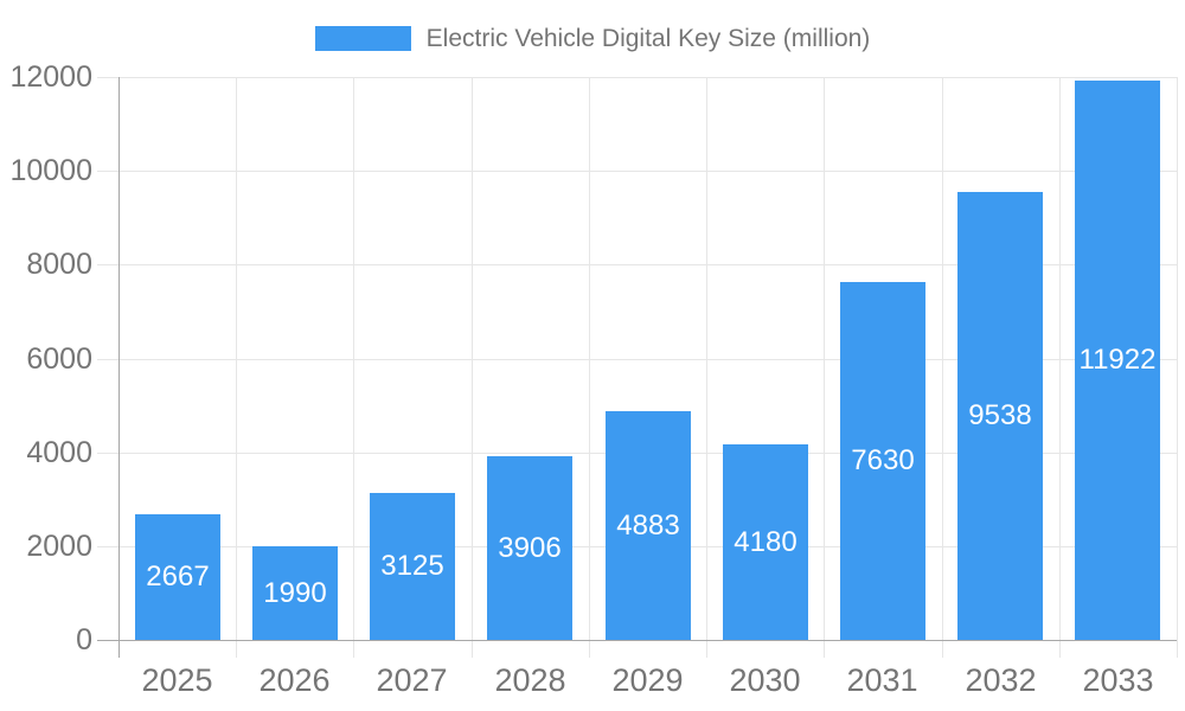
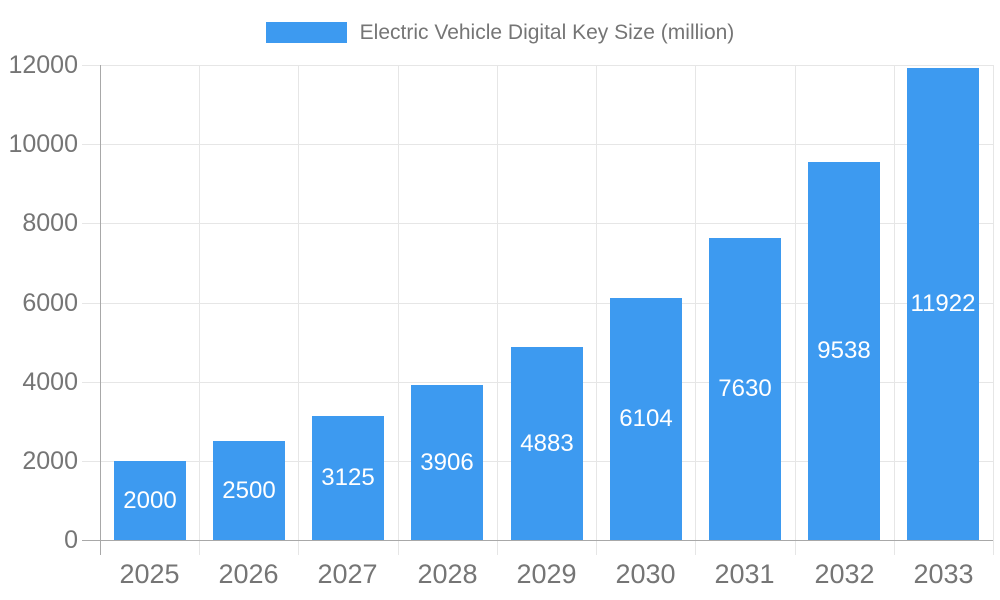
2025: 2667 -> 2000
2026: 1990 -> 2500
2030: 4180 -> 6104
